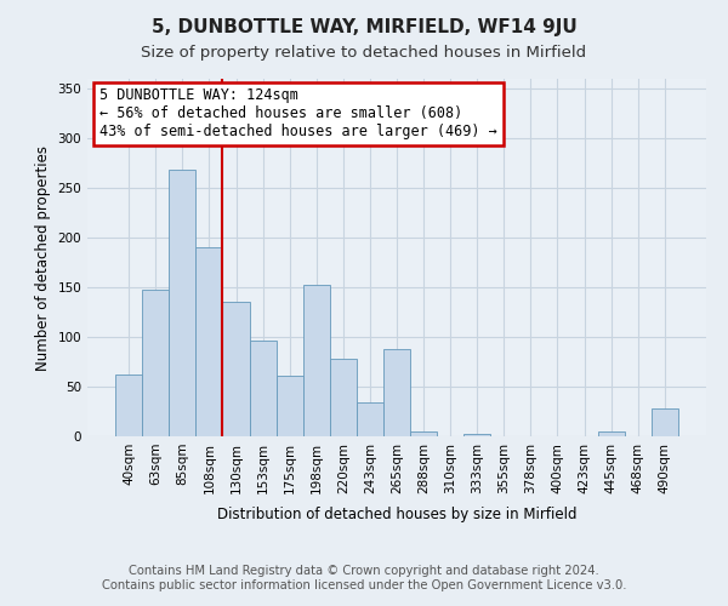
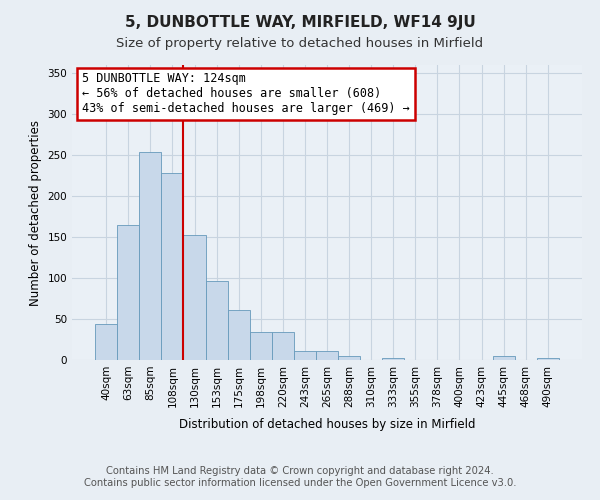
40sqm: 62 -> 44
63sqm: 148 -> 165
85sqm: 268 -> 254
108sqm: 190 -> 228
130sqm: 136 -> 152
198sqm: 152 -> 34
220sqm: 78 -> 34
243sqm: 34 -> 11
265sqm: 88 -> 11
490sqm: 28 -> 2
